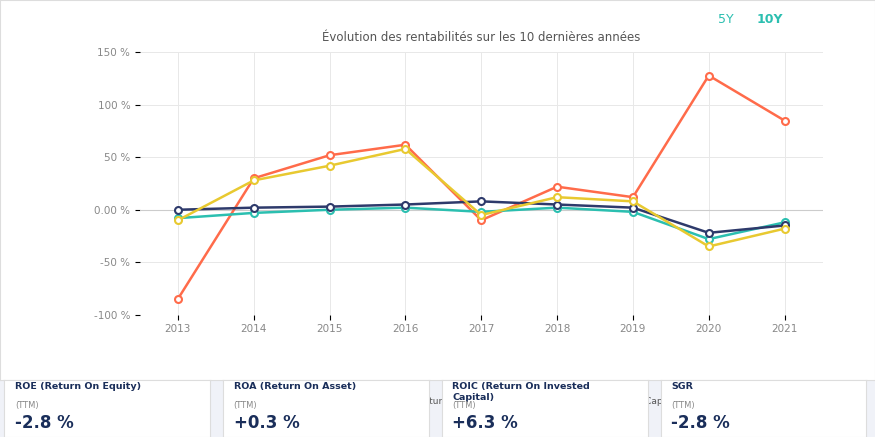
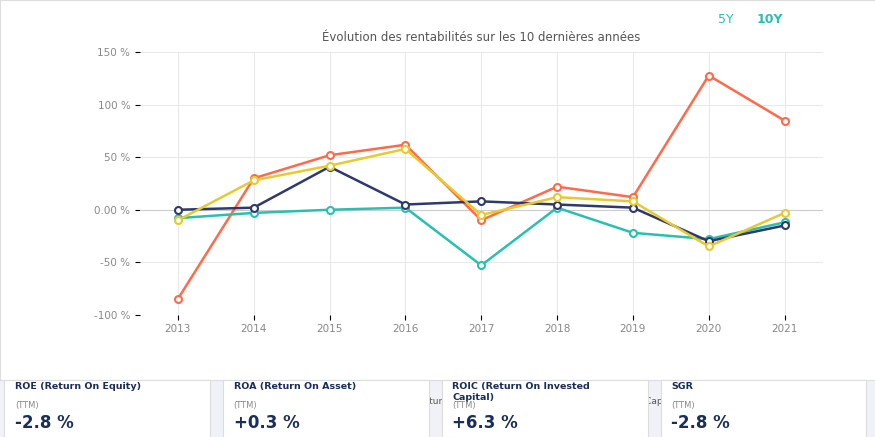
ROIC (Return On Invested Capital)/2015: 3 % -> 41 %
ROA (Return On Asset)/2017: -2 % -> -53 %
ROA (Return On Asset)/2019: -2 % -> -22 %
ROIC (Return On Invested Capital)/2020: -22 % -> -30 %
SGR/2021: -18 % -> -3 %
